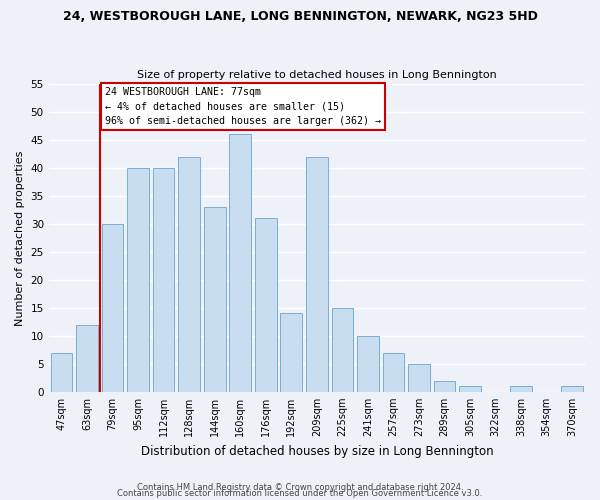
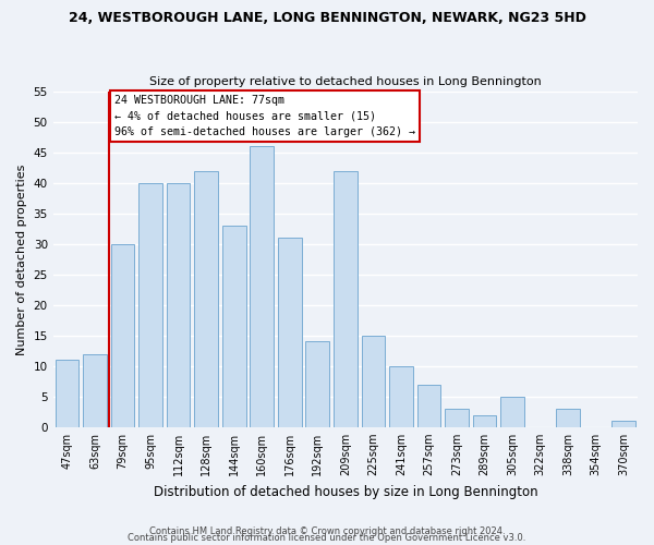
47sqm: 7 -> 11
273sqm: 5 -> 3
305sqm: 1 -> 5
338sqm: 1 -> 3
